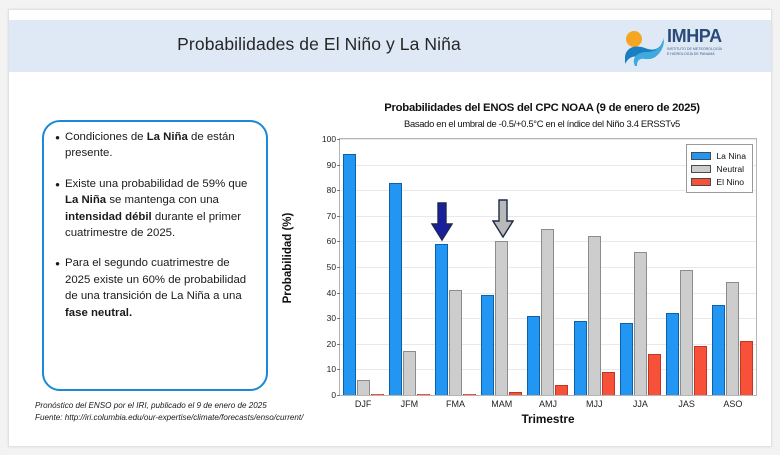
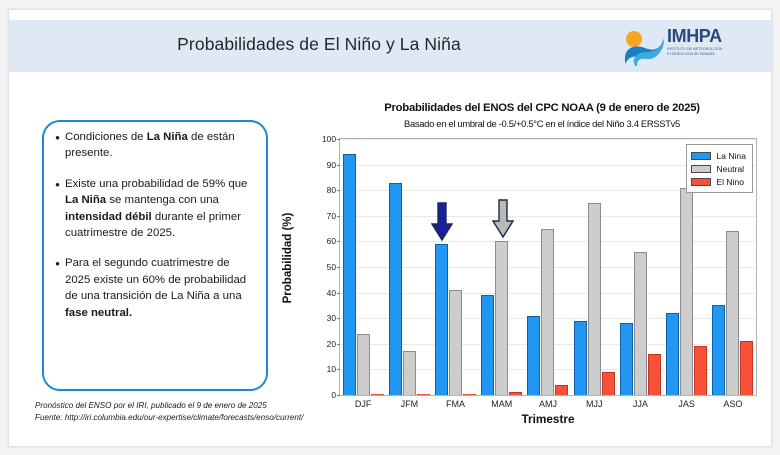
Neutral/DJF: 6 -> 24
Neutral/MJJ: 62 -> 75
Neutral/JAS: 49 -> 81
Neutral/ASO: 44 -> 64
